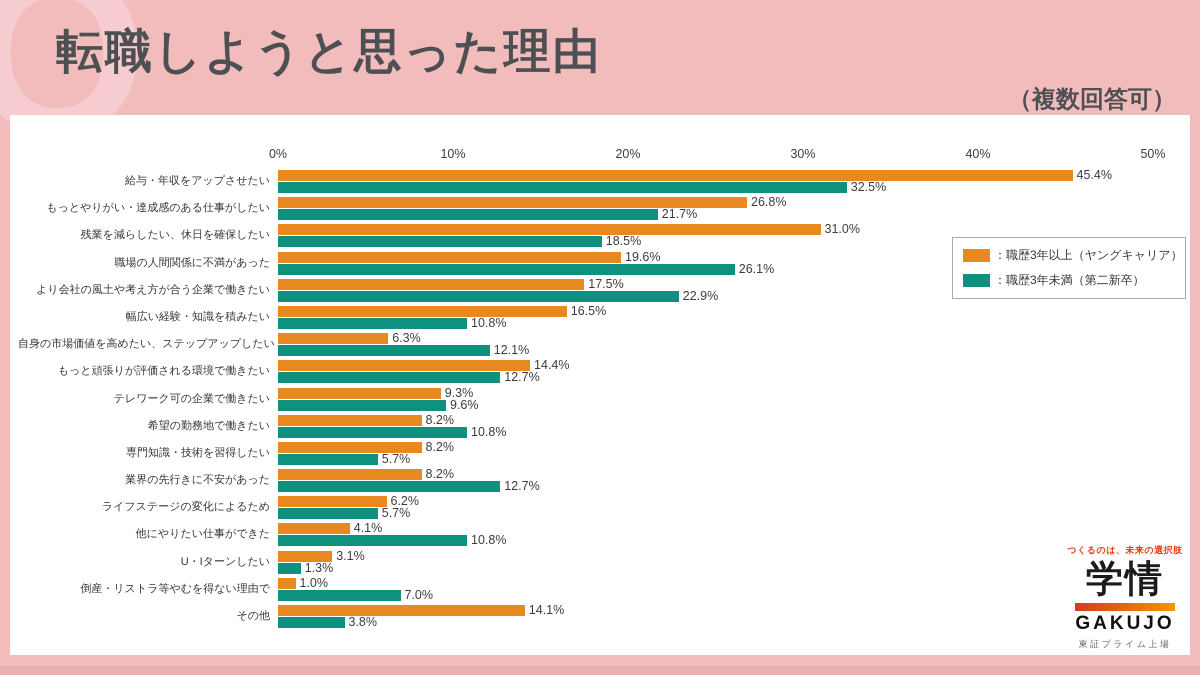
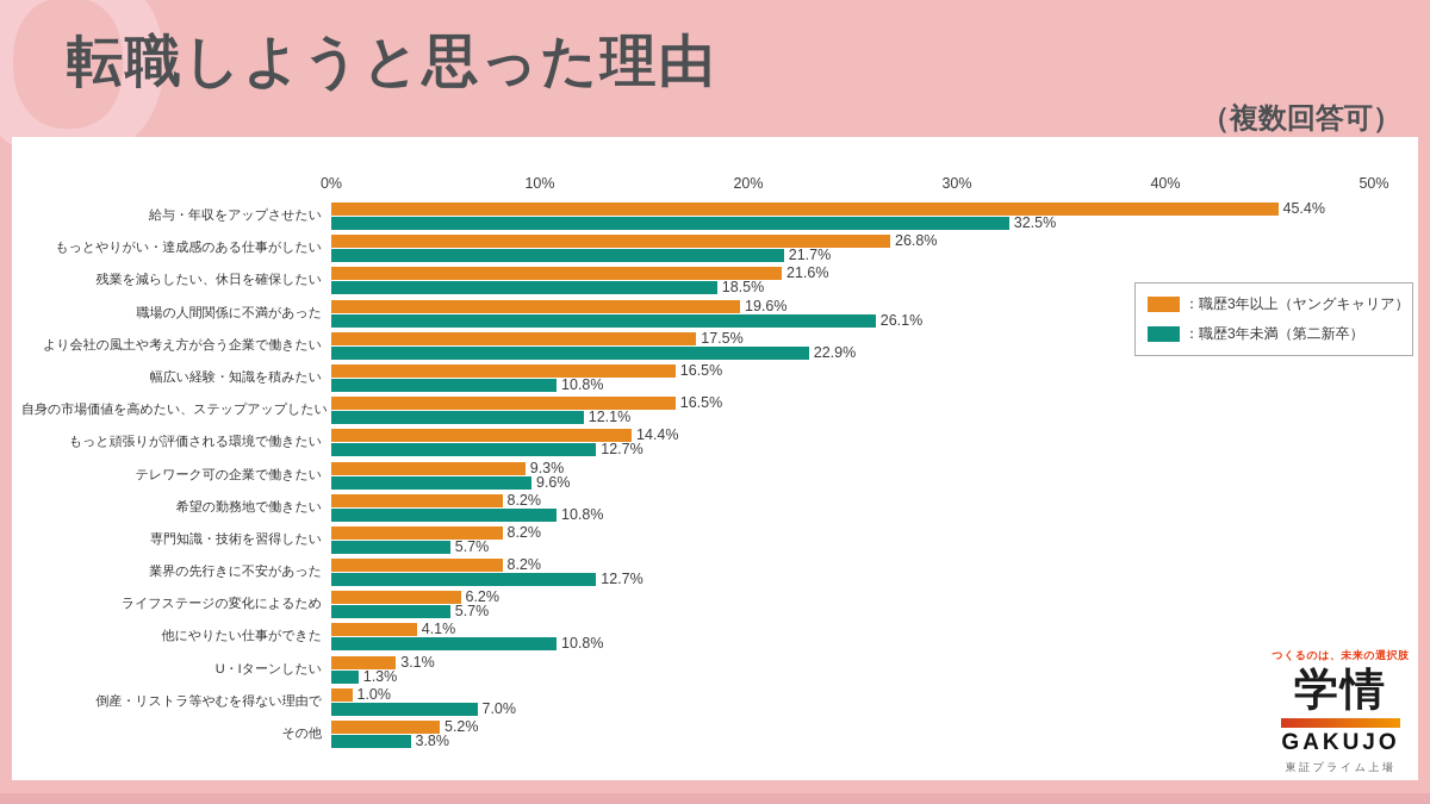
：職歴3年以上（ヤングキャリア）/残業を減らしたい、休日を確保したい: 31.0% -> 21.6%
：職歴3年以上（ヤングキャリア）/自身の市場価値を高めたい、ステップアップしたい: 6.3% -> 16.5%
：職歴3年以上（ヤングキャリア）/その他: 14.1% -> 5.2%
